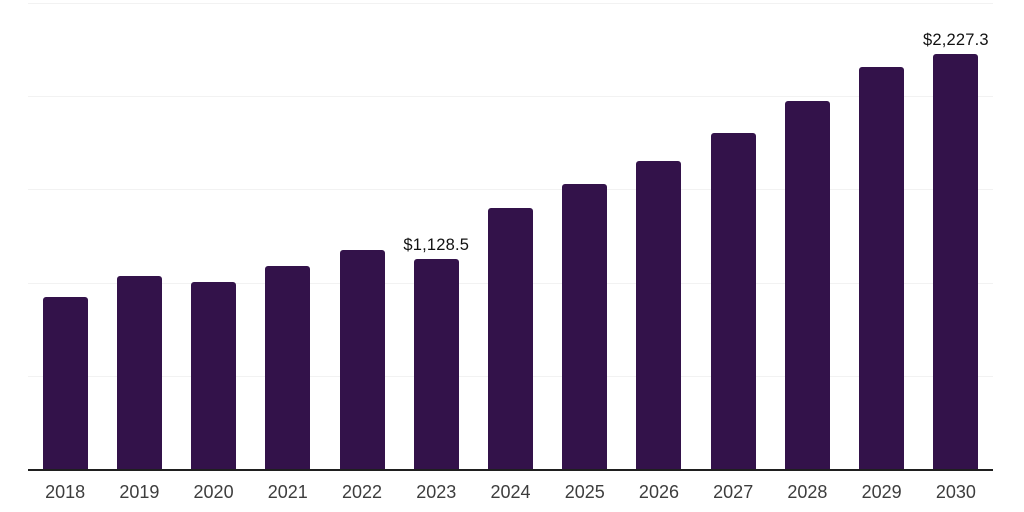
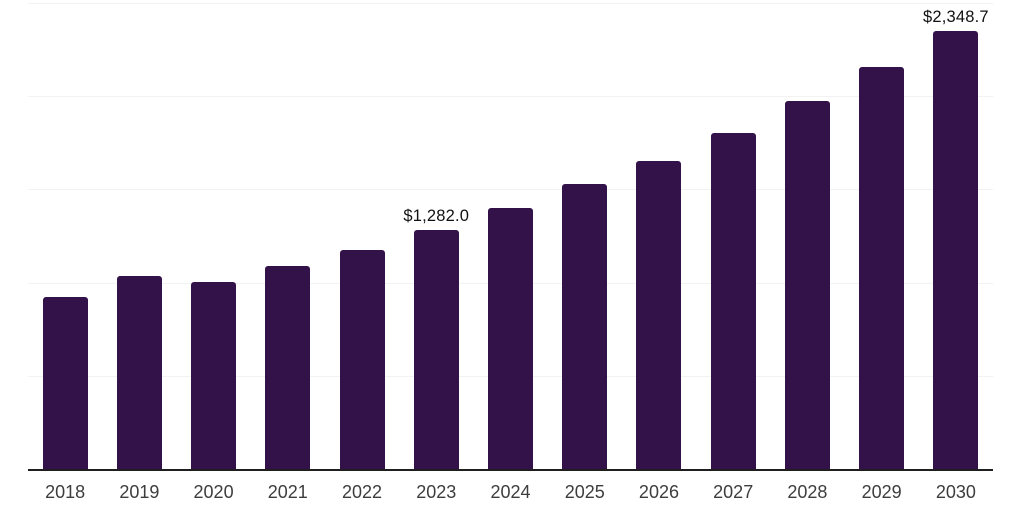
2023: $1,128.5 -> $1,282.0
2030: $2,227.3 -> $2,348.7
